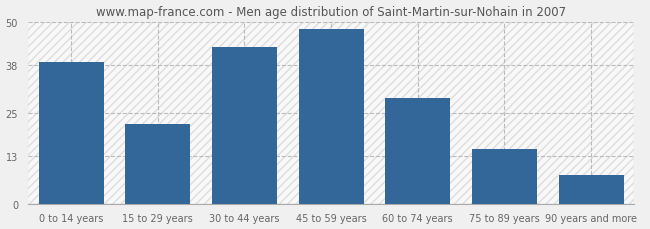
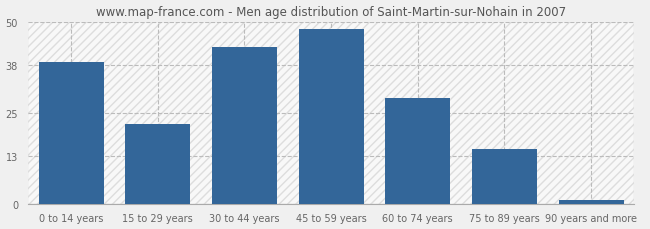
90 years and more: 8 -> 1
